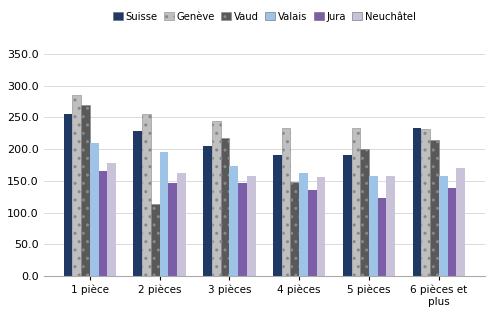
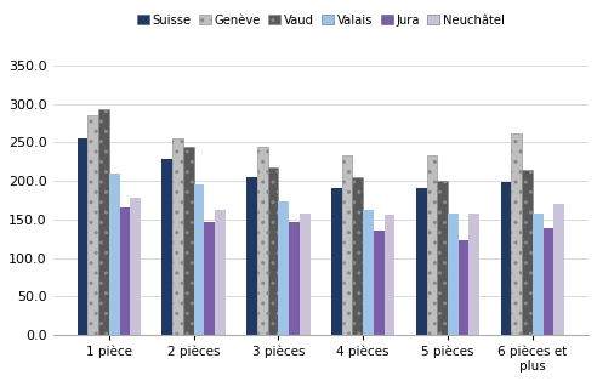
Vaud/1 pièce: 270 -> 294
Vaud/2 pièces: 114 -> 244
Vaud/4 pièces: 148 -> 205
Suisse/6 pièces et plus: 234 -> 198
Genève/6 pièces et plus: 232 -> 261
